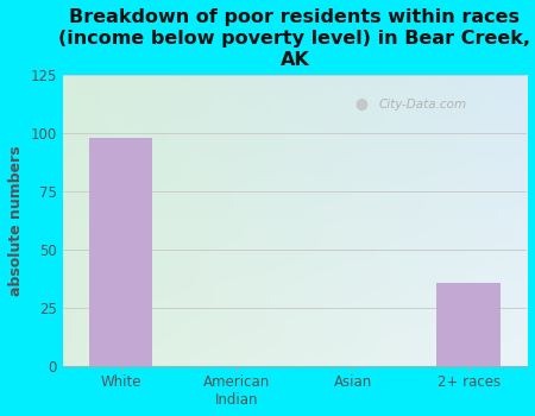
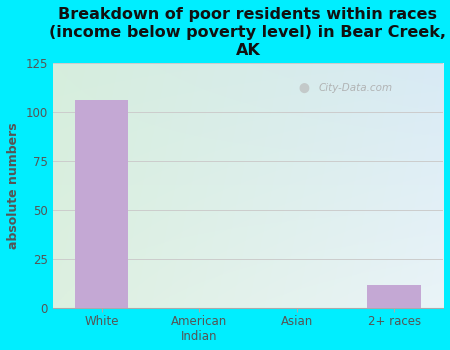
White: 98 -> 106
2+ races: 36 -> 12
